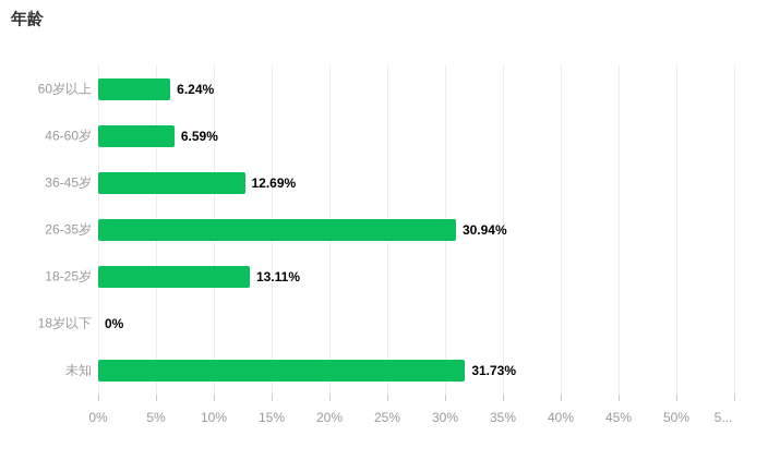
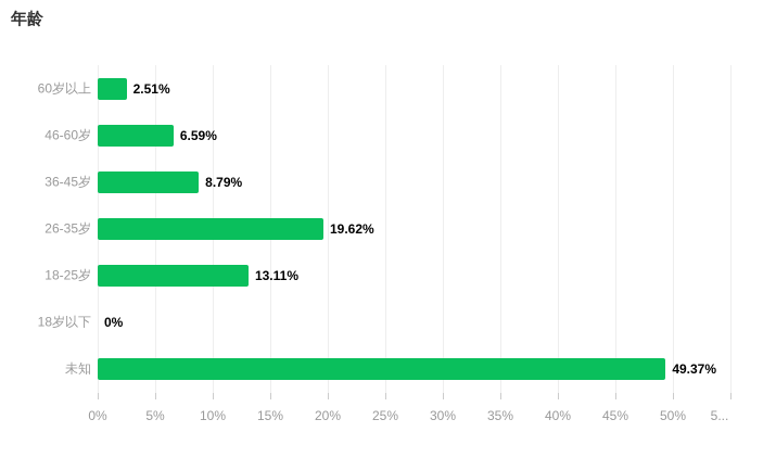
60岁以上: 6.24% -> 2.51%
36-45岁: 12.69% -> 8.79%
26-35岁: 30.94% -> 19.62%
未知: 31.73% -> 49.37%
